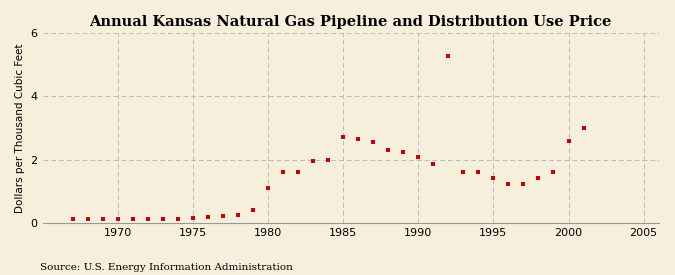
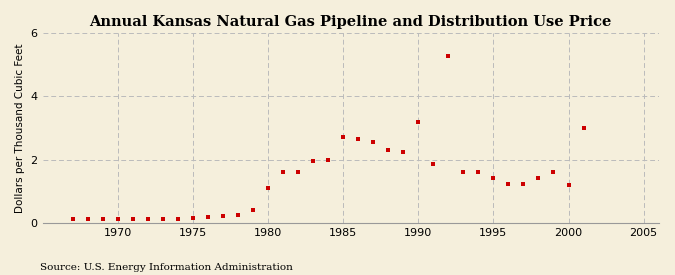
1990: 2.10 -> 3.20
2000: 2.60 -> 1.20
